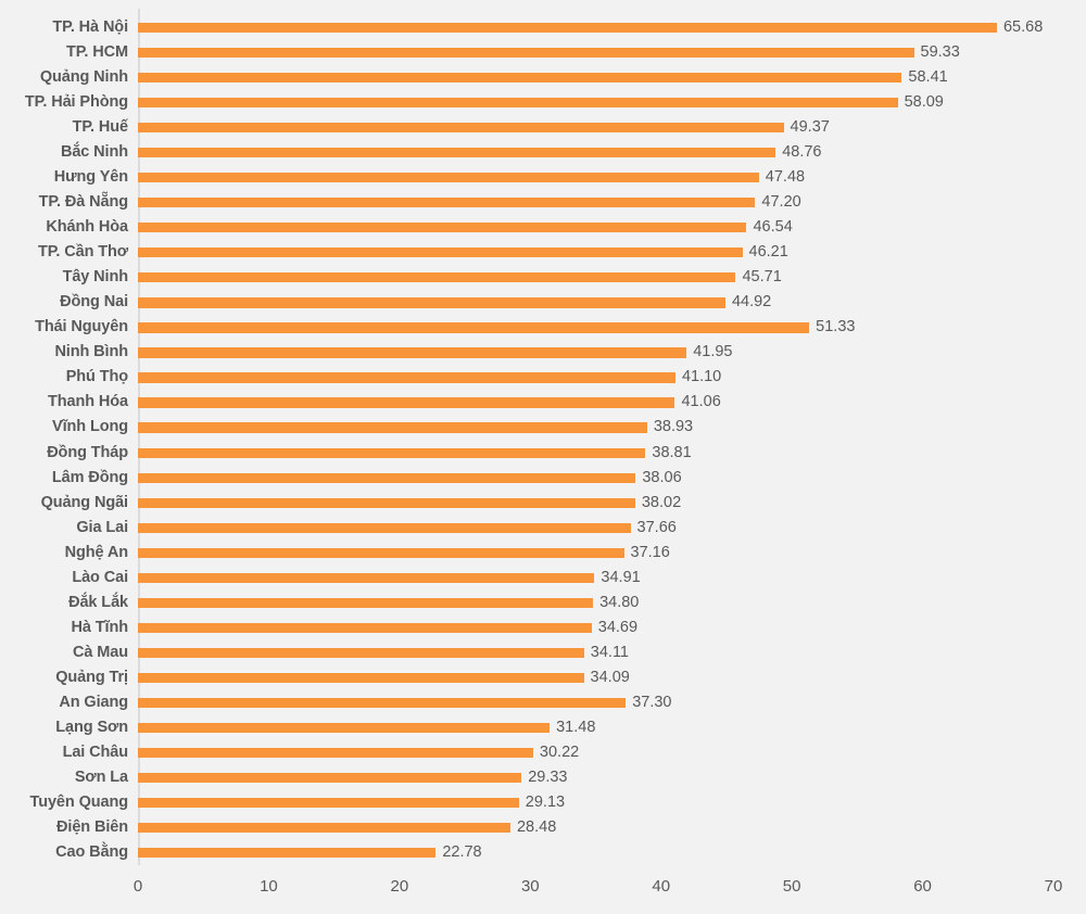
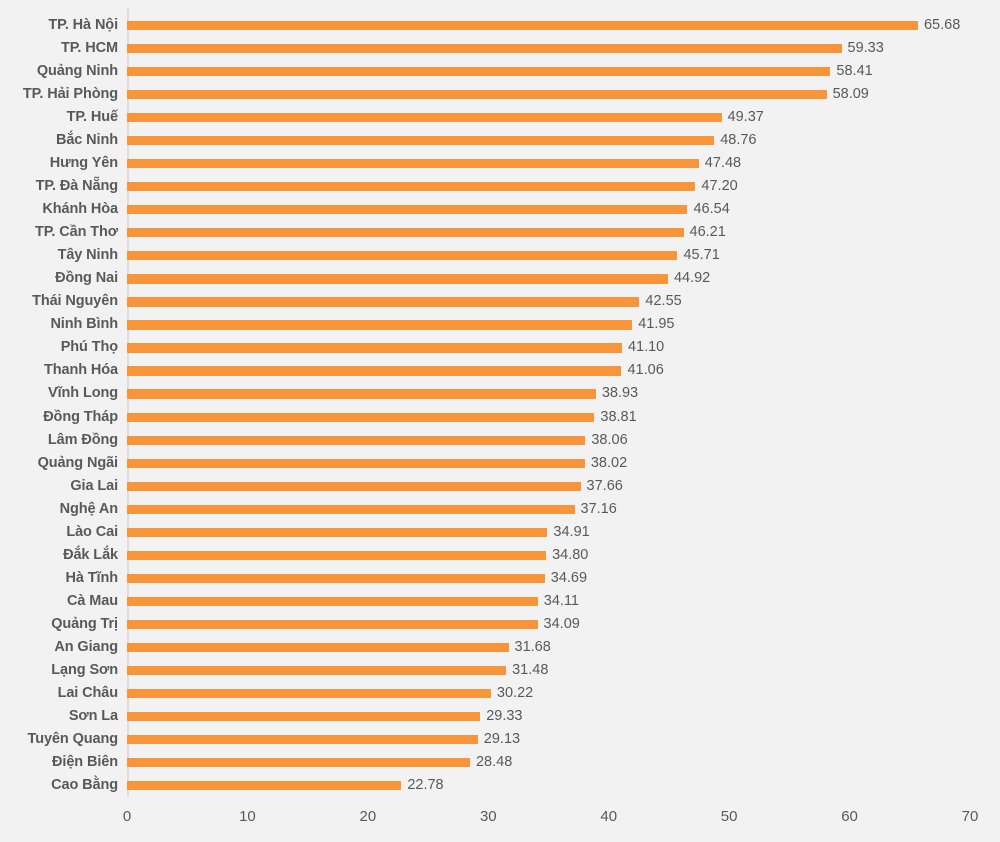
Thái Nguyên: 51.33 -> 42.55
An Giang: 37.30 -> 31.68
